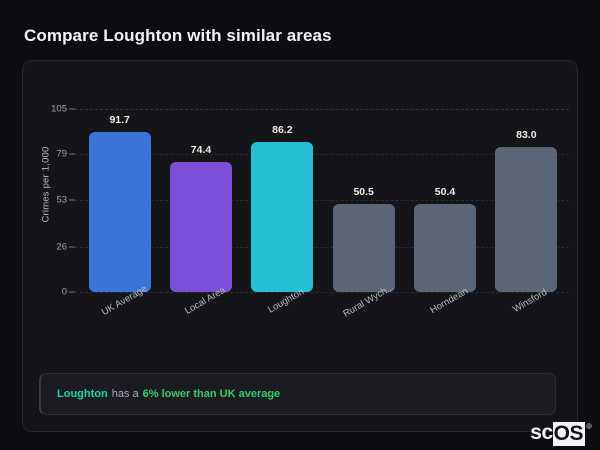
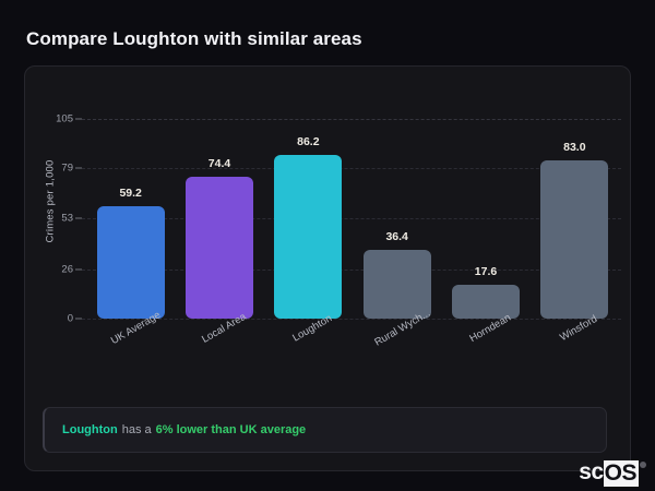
UK Average: 91.7 -> 59.2
Rural Wych...: 50.5 -> 36.4
Horndean: 50.4 -> 17.6
